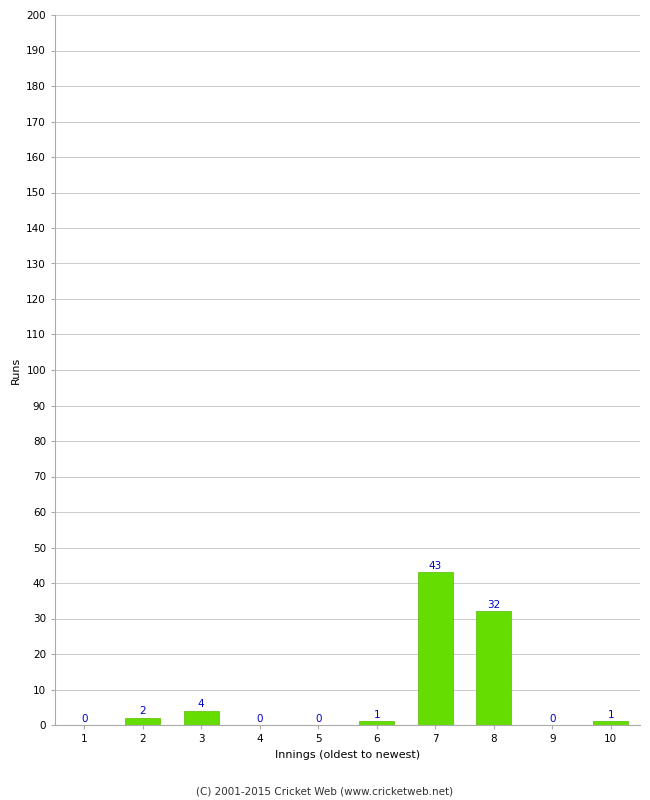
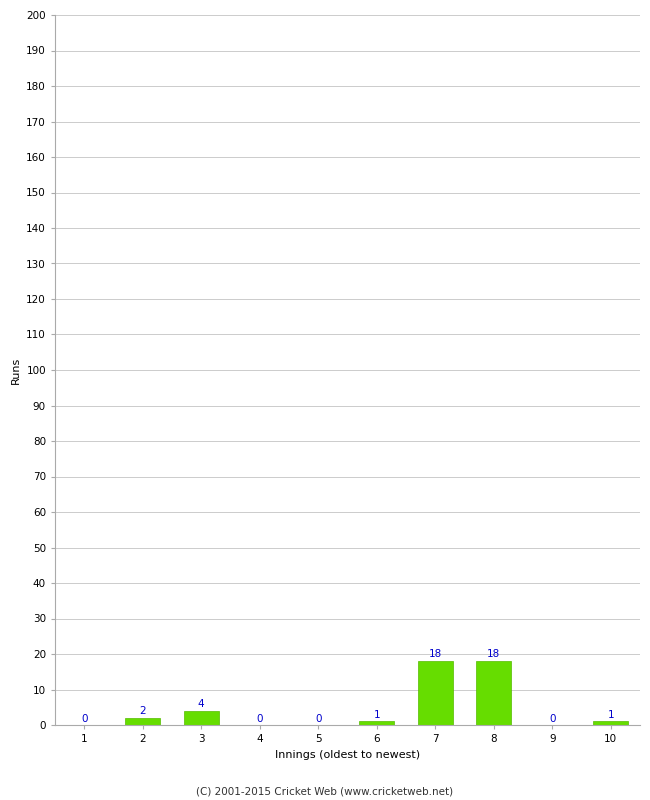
7: 43 -> 18
8: 32 -> 18
